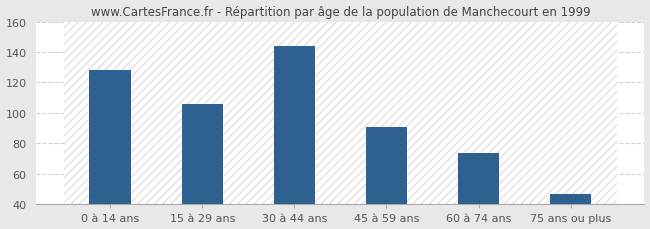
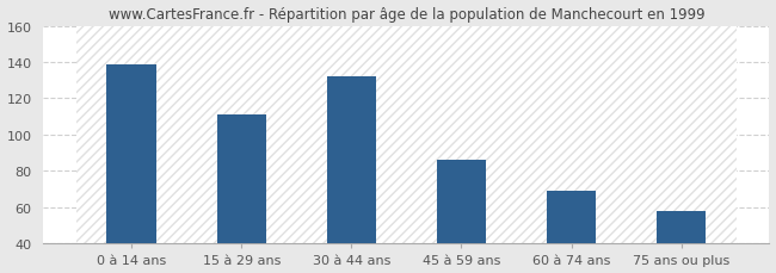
0 à 14 ans: 128 -> 139
15 à 29 ans: 106 -> 111
30 à 44 ans: 144 -> 132
45 à 59 ans: 91 -> 86
60 à 74 ans: 74 -> 69
75 ans ou plus: 47 -> 58
